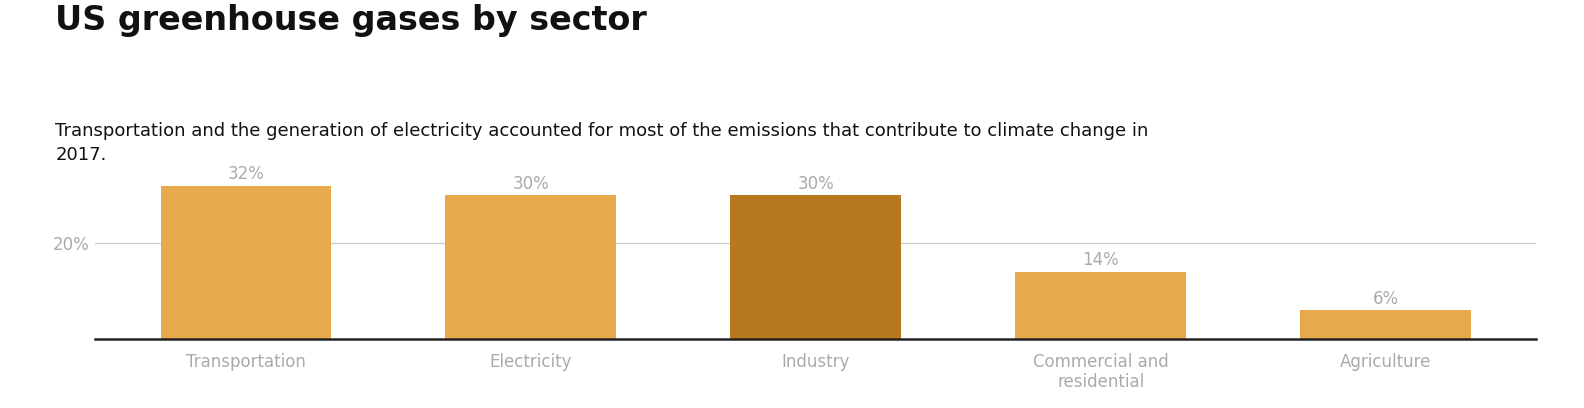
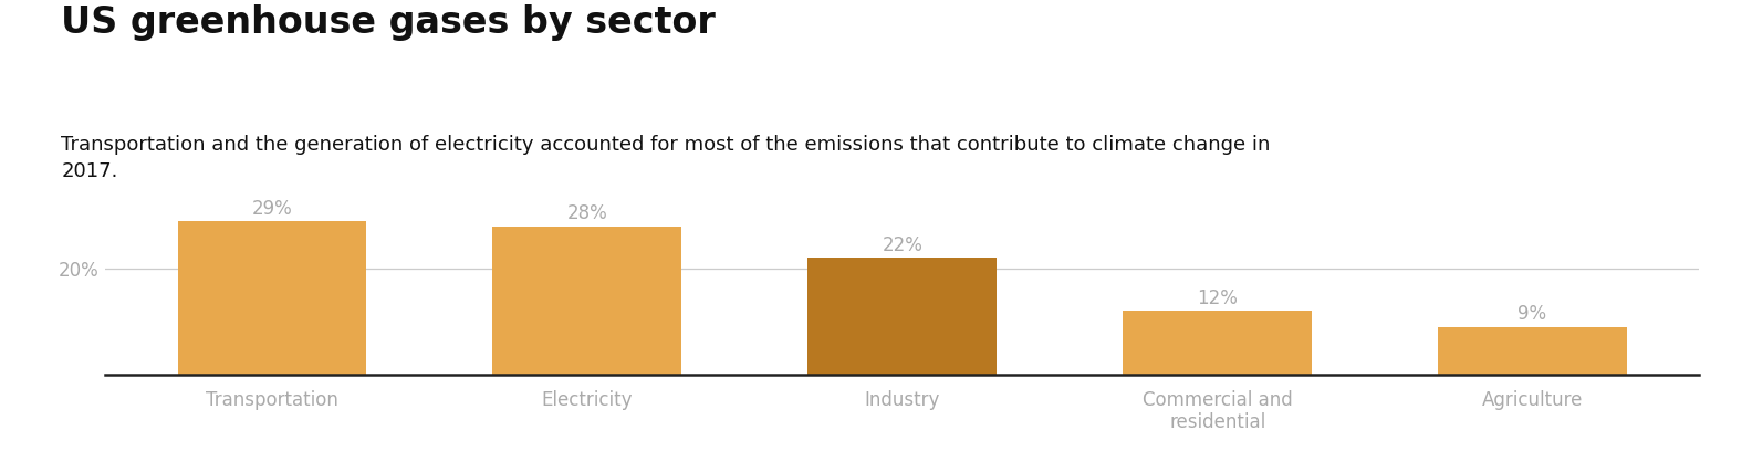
Transportation: 32% -> 29%
Electricity: 30% -> 28%
Industry: 30% -> 22%
Commercial and residential: 14% -> 12%
Agriculture: 6% -> 9%
